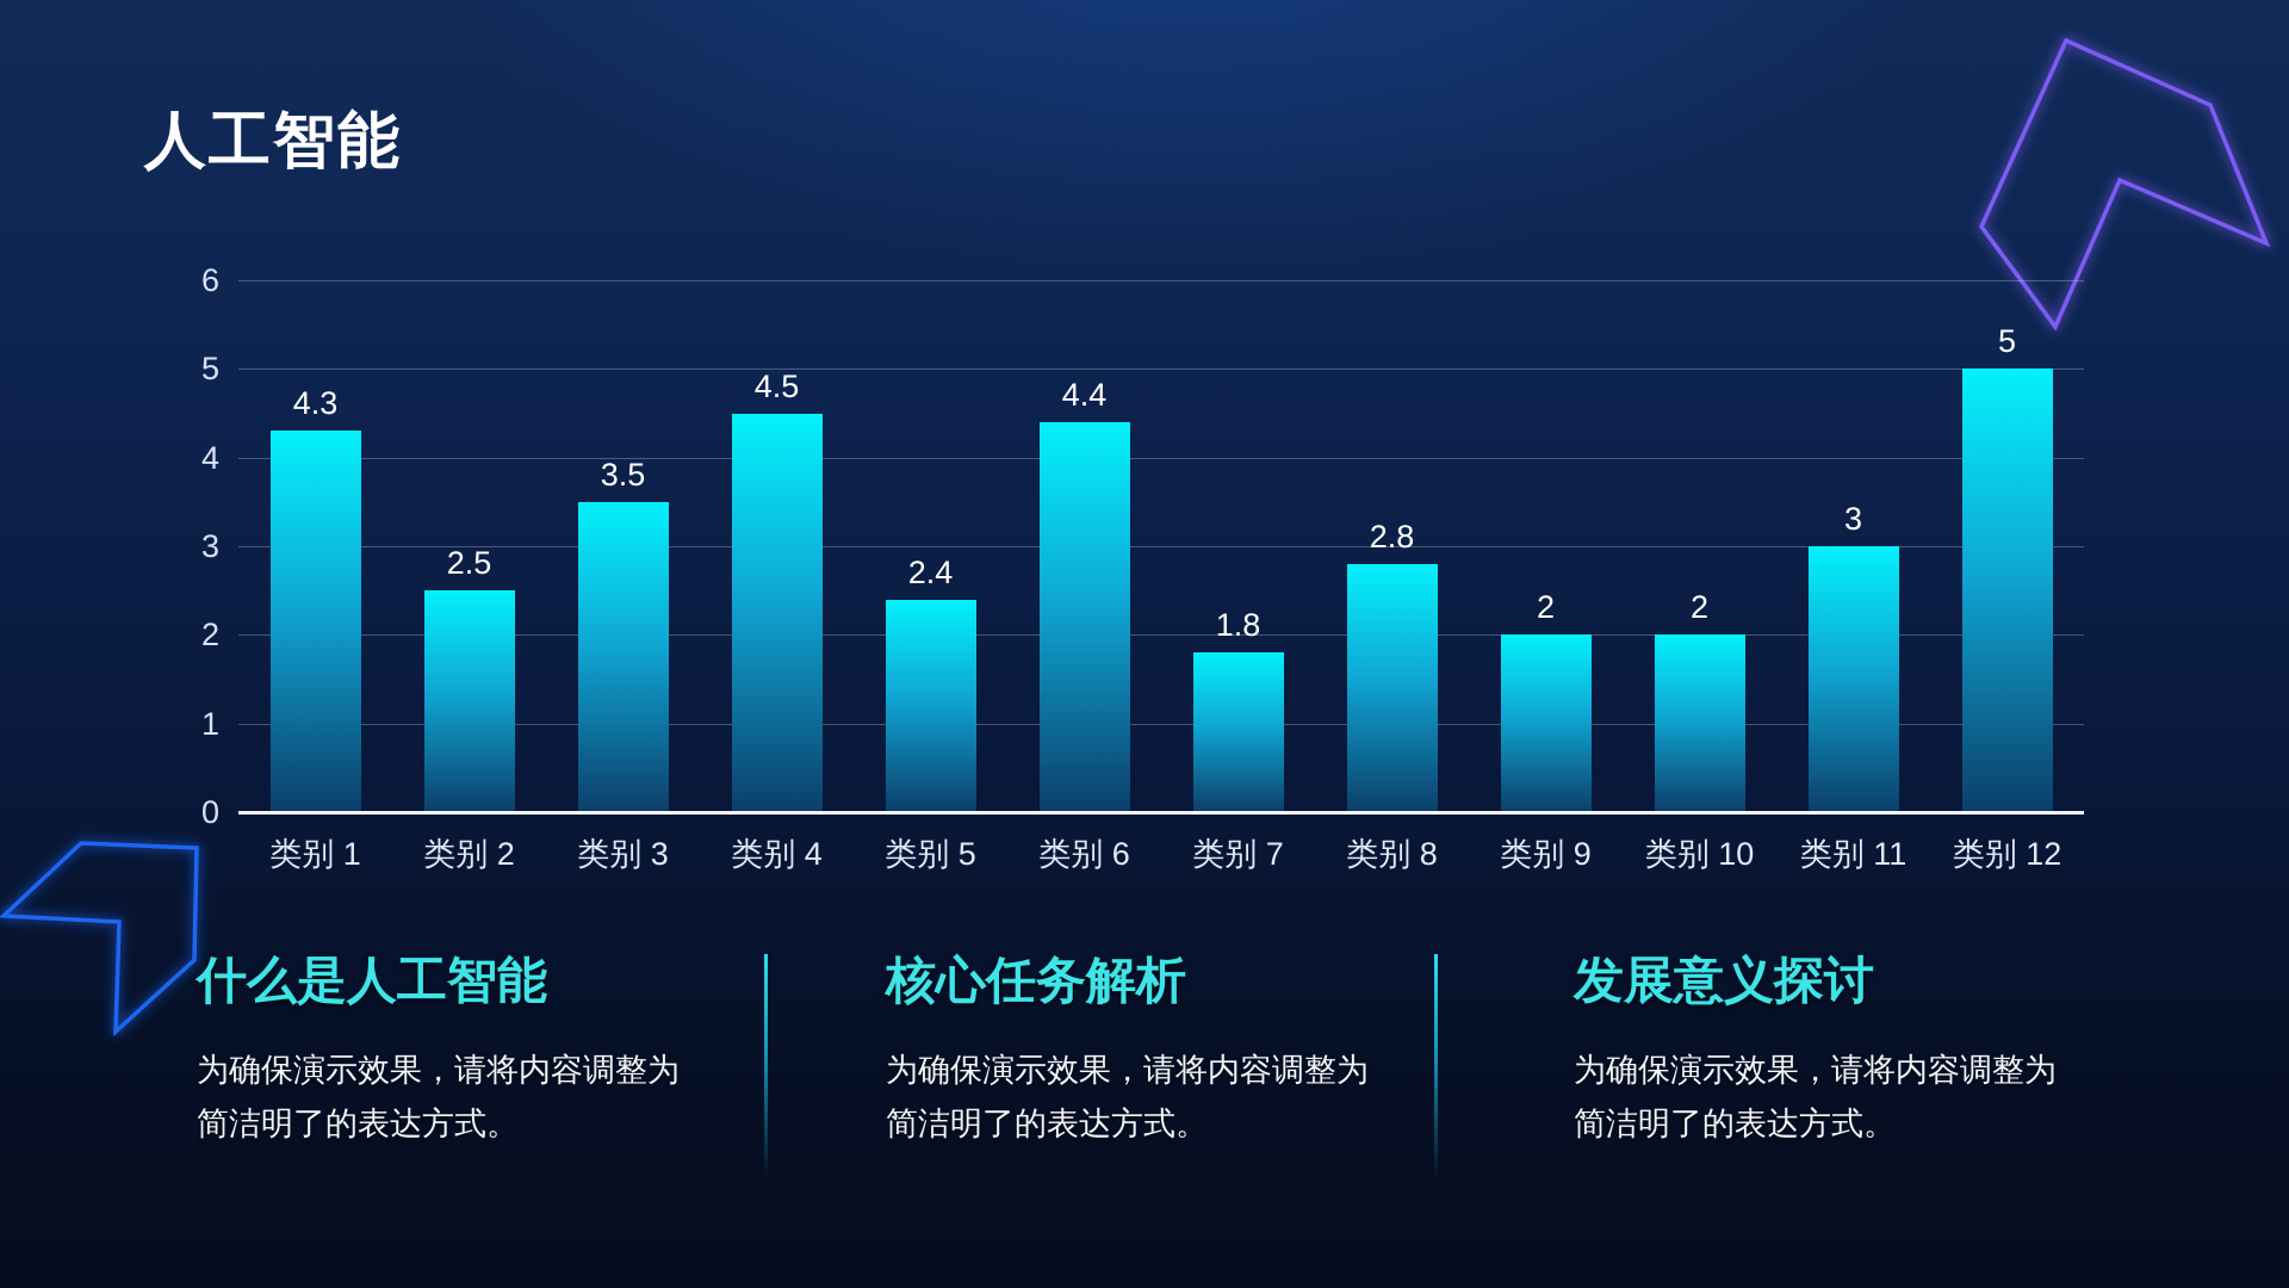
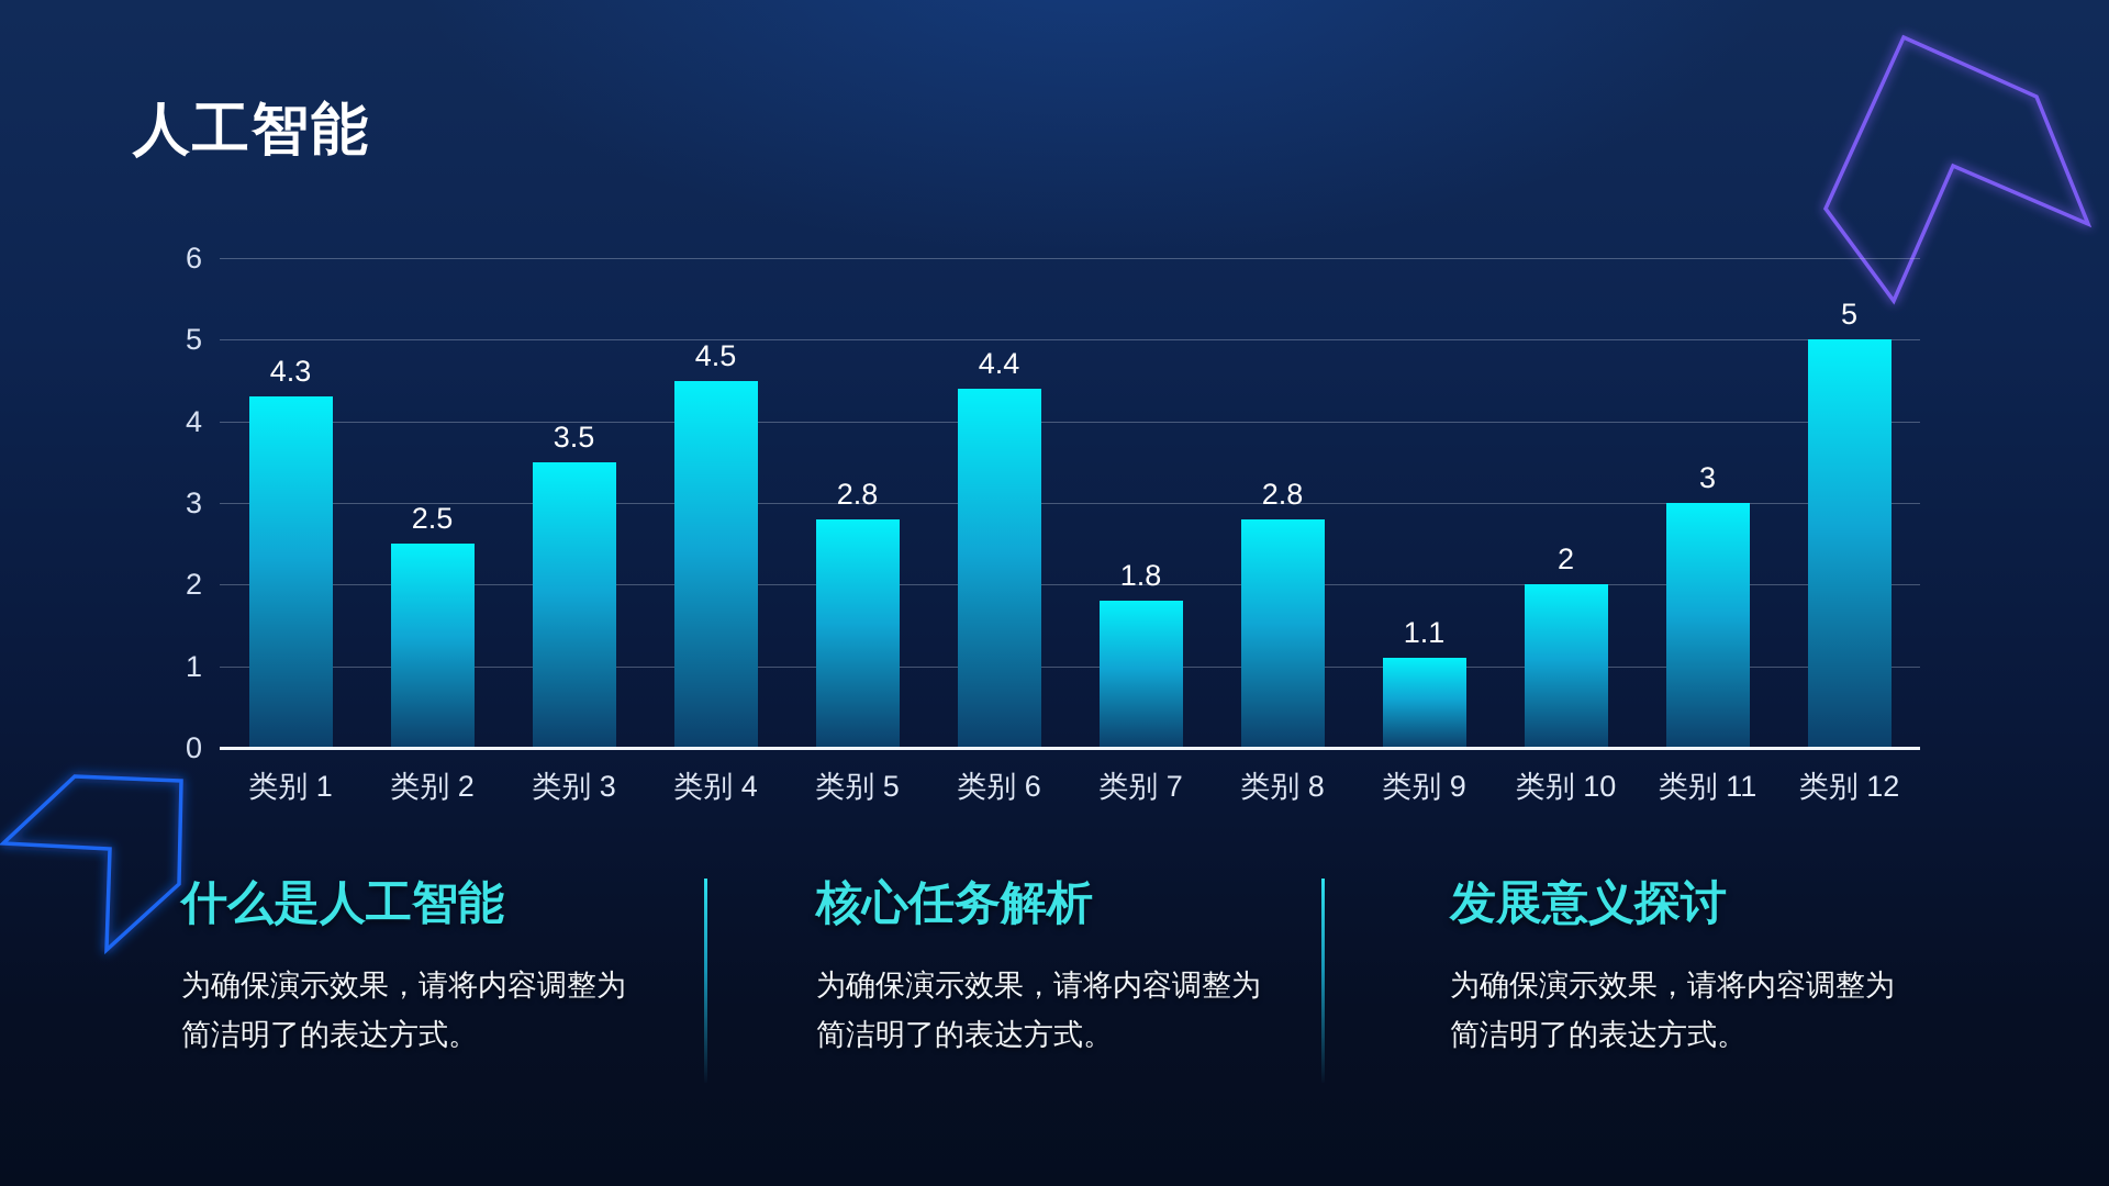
类别 5: 2.4 -> 2.8
类别 9: 2 -> 1.1
